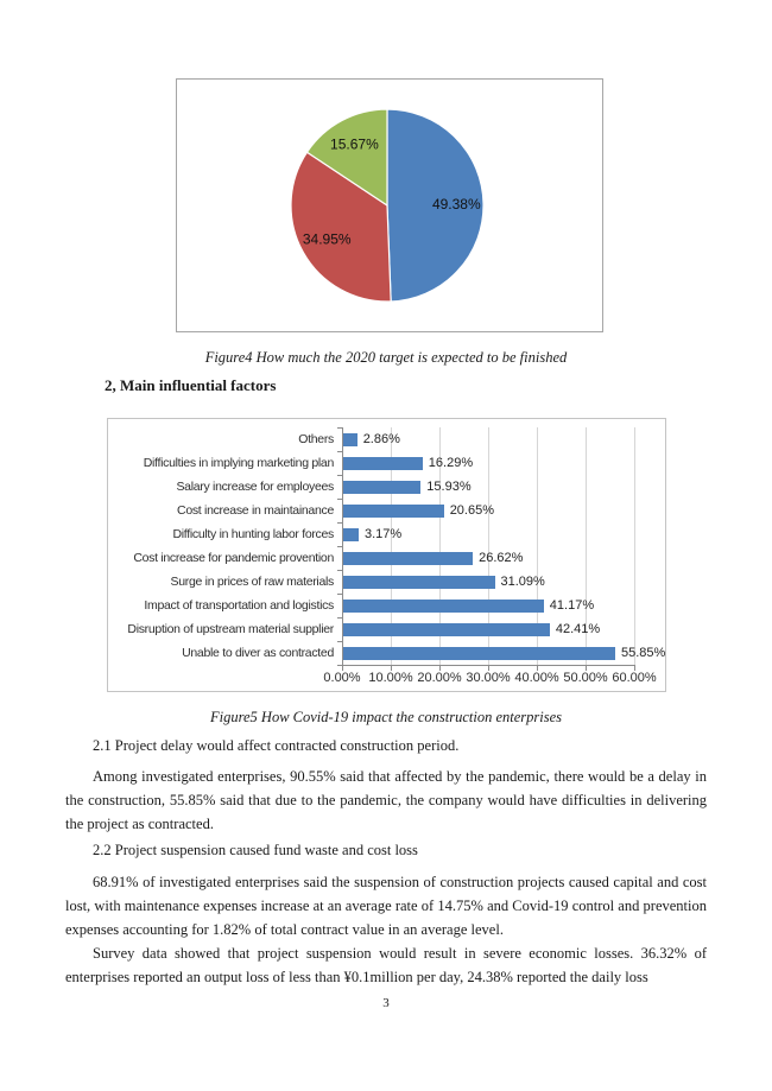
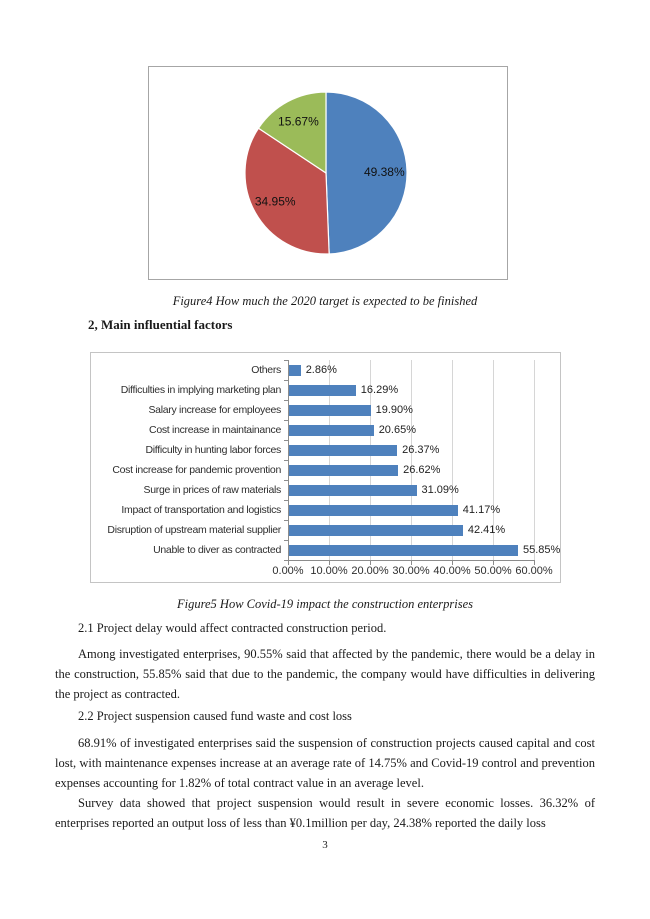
Figure5 How Covid-19 impact the construction enterprises/Salary increase for employees: 15.93% -> 19.90%
Figure5 How Covid-19 impact the construction enterprises/Difficulty in hunting labor forces: 3.17% -> 26.37%
